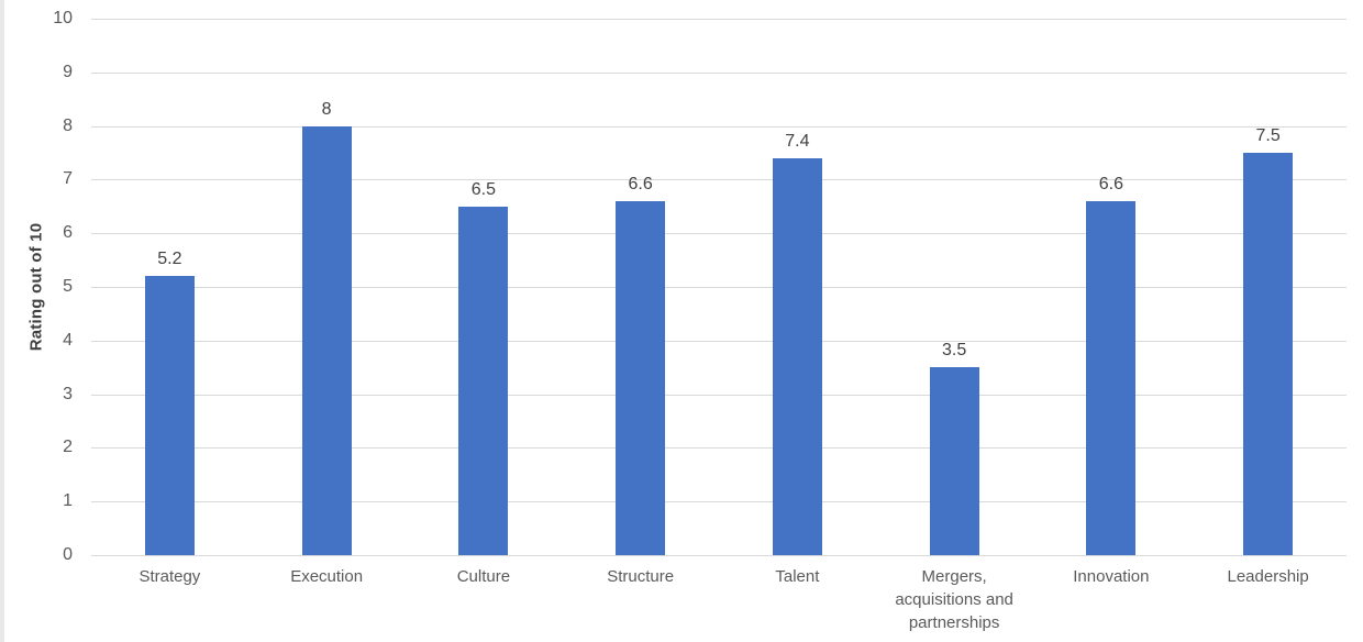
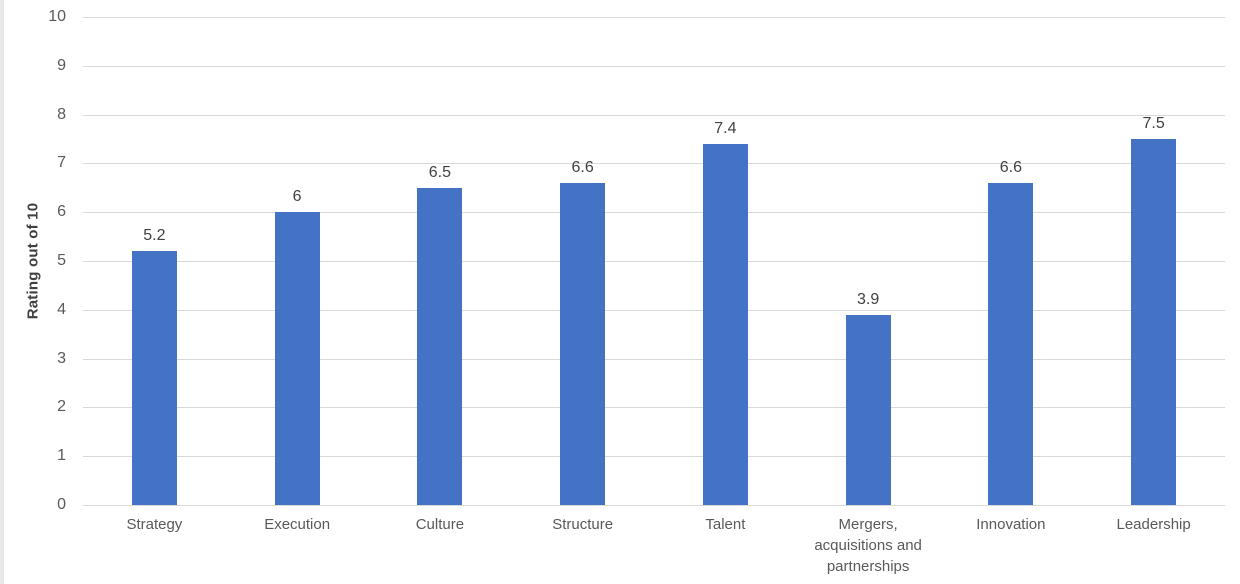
Execution: 8 -> 6
Mergers, acquisitions and partnerships: 3.5 -> 3.9
